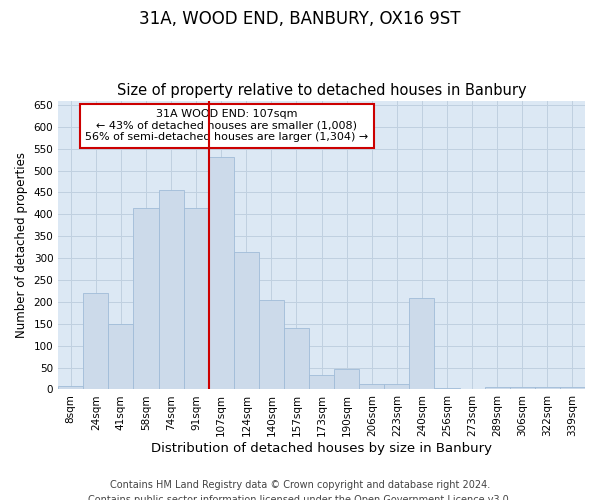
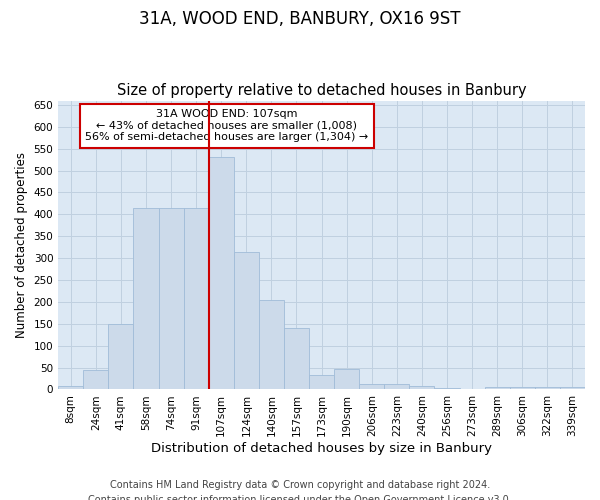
24sqm: 220 -> 45
74sqm: 455 -> 415
240sqm: 210 -> 8
